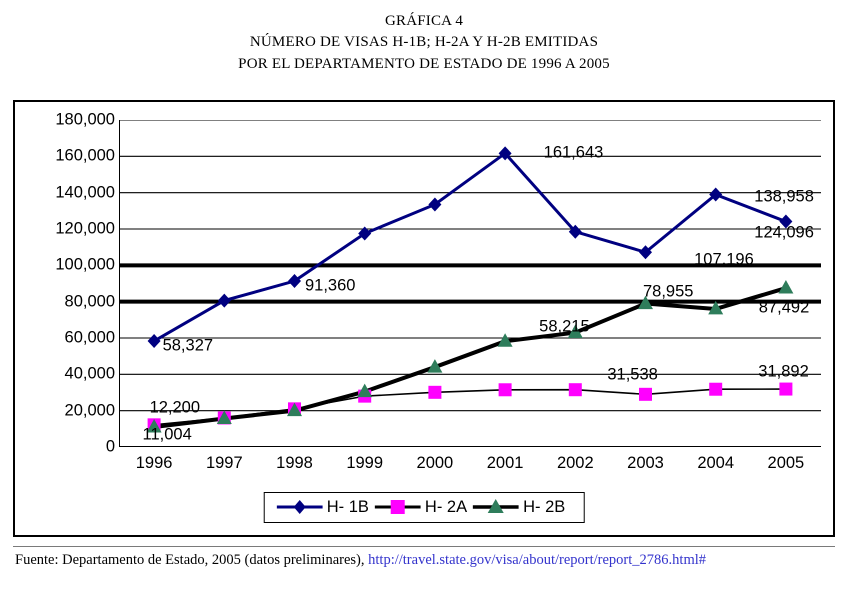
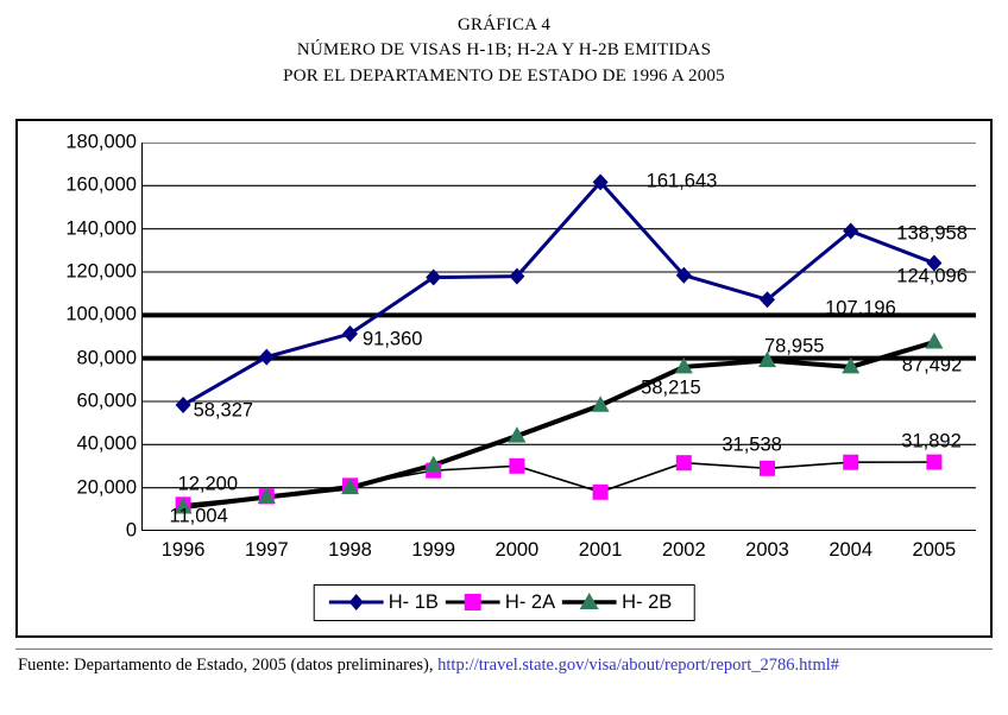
H- 1B/2000: 134000 -> 118000
H- 2A/2001: 32000 -> 18000
H- 2B/2002: 63000 -> 76000
